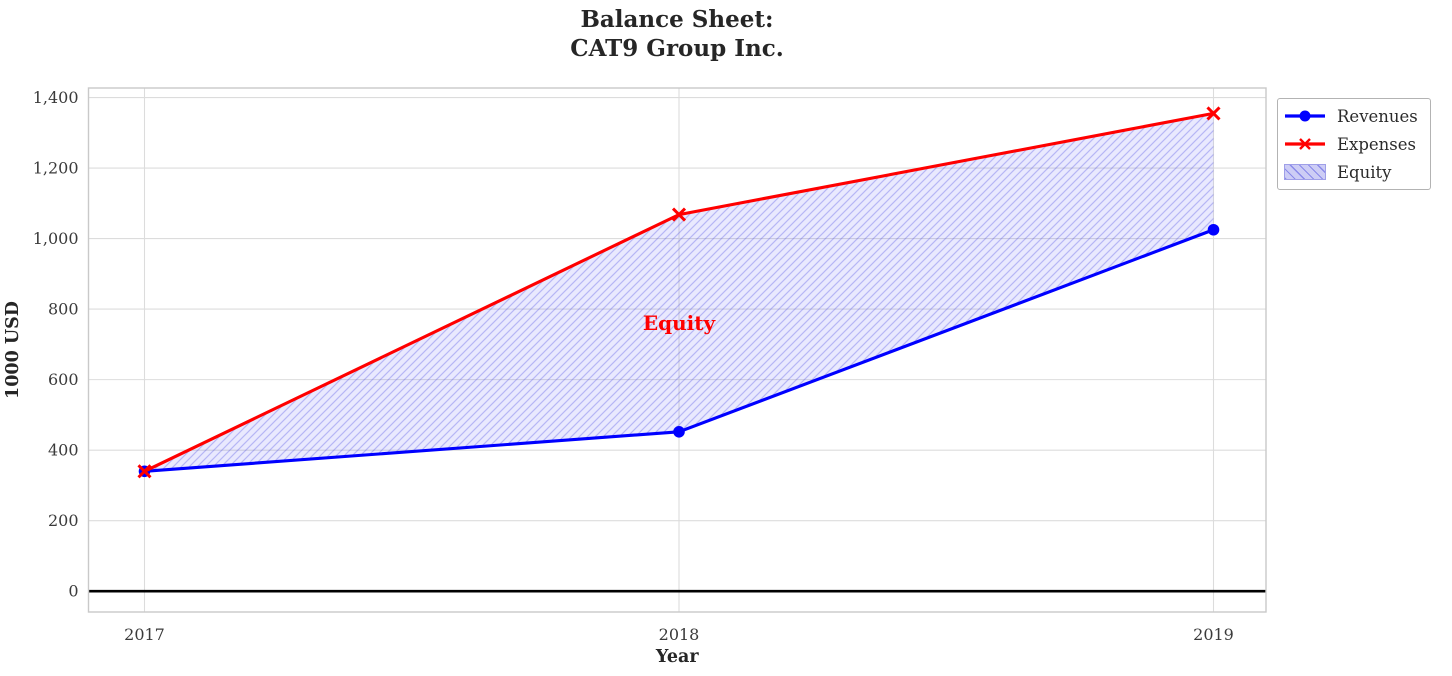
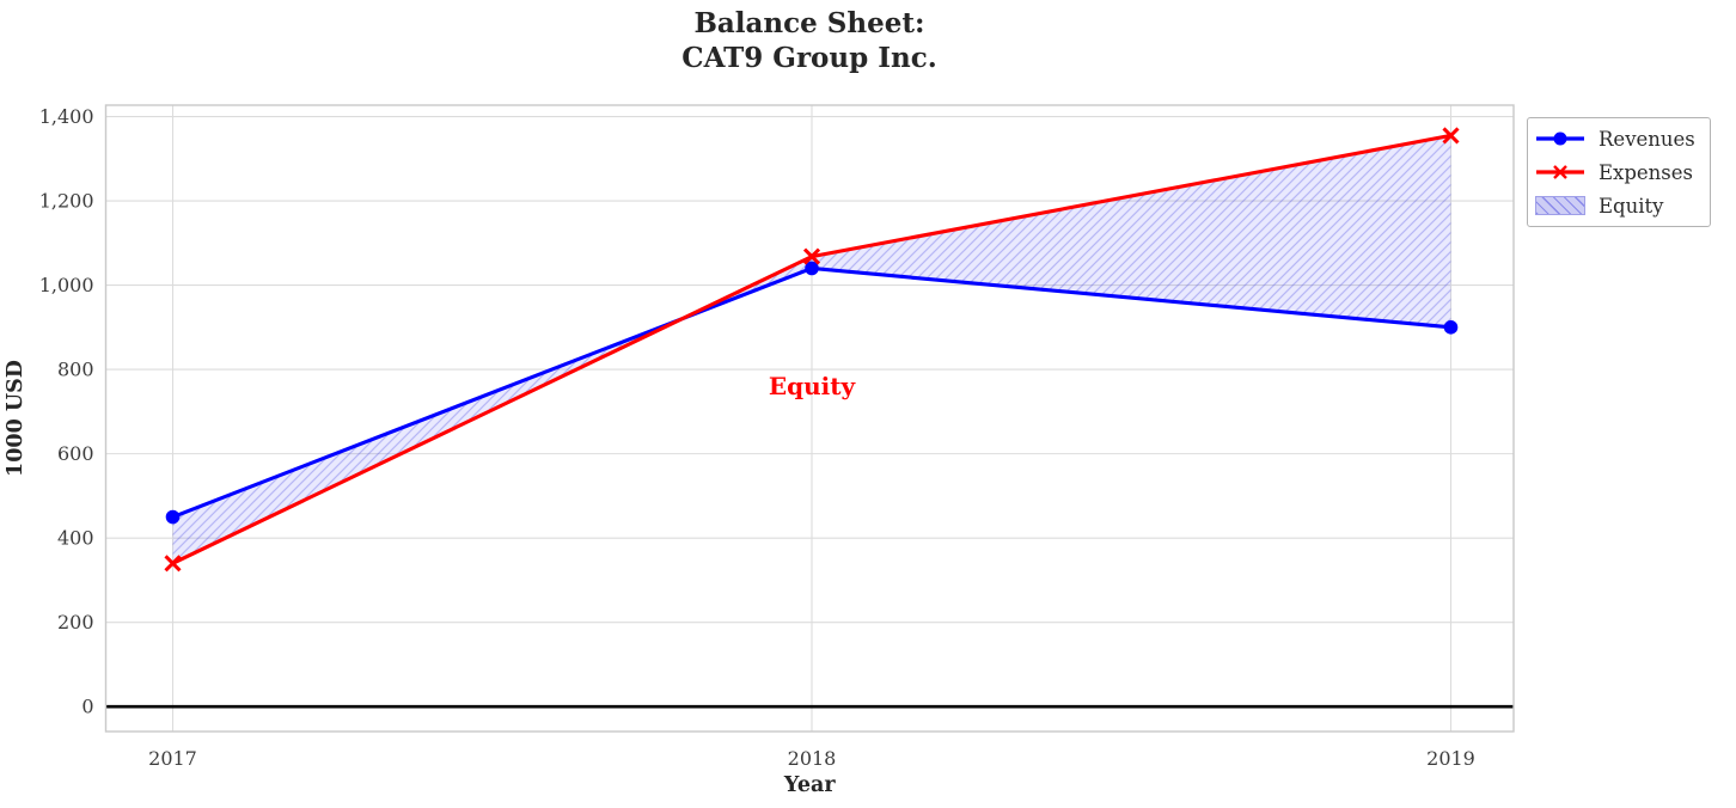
Revenues/2017: 340 -> 450
Revenues/2018: 450 -> 1040
Revenues/2019: 1020 -> 900
